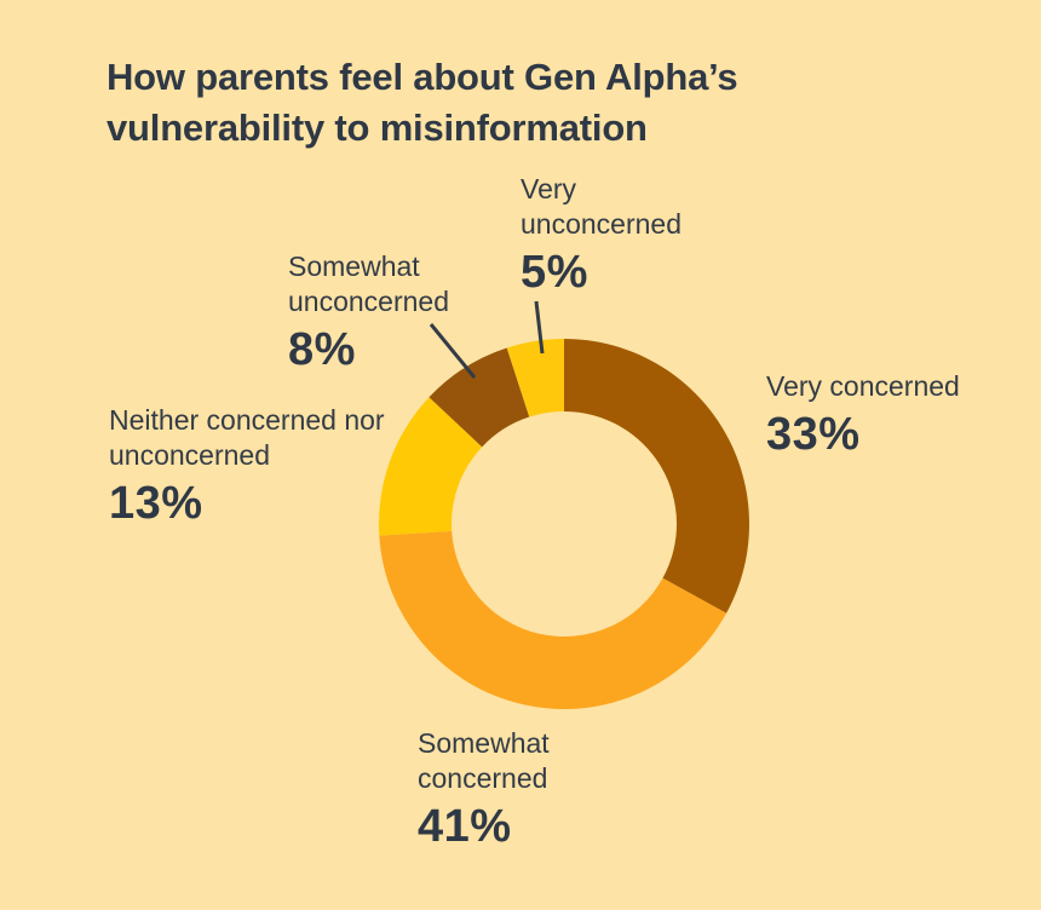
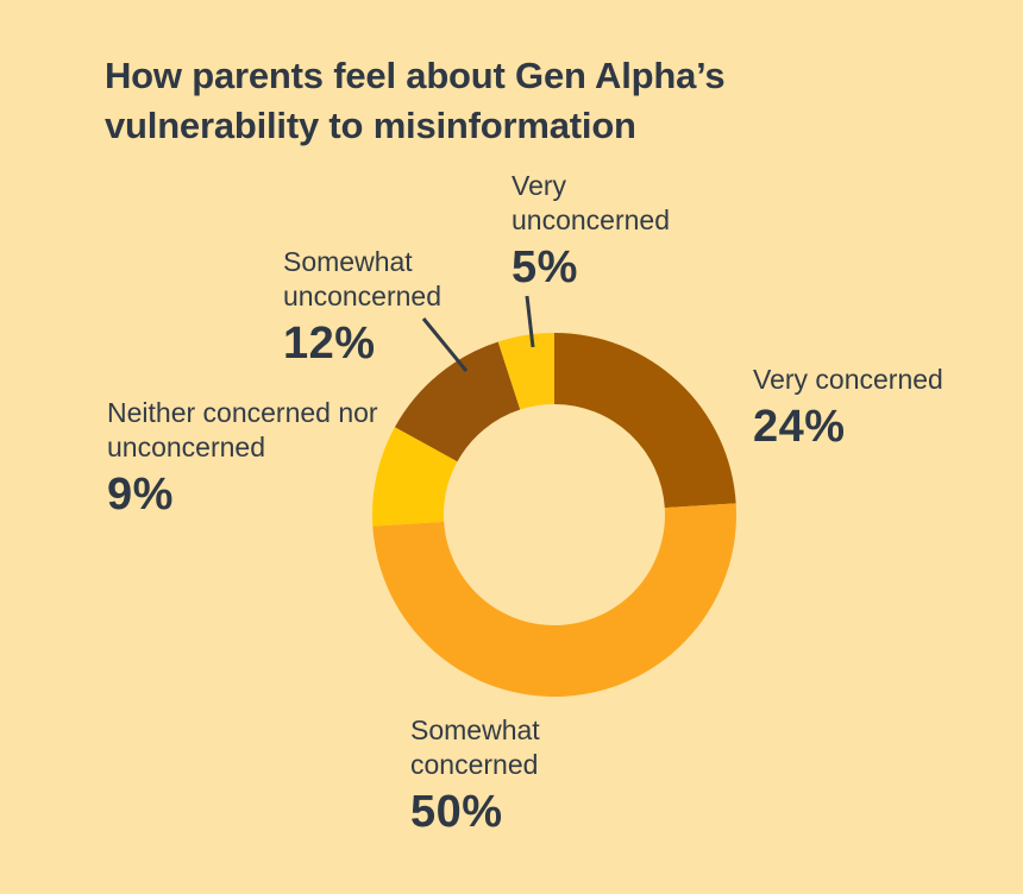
Very concerned: 33% -> 24%
Somewhat concerned: 41% -> 50%
Neither concerned nor unconcerned: 13% -> 9%
Somewhat unconcerned: 8% -> 12%
